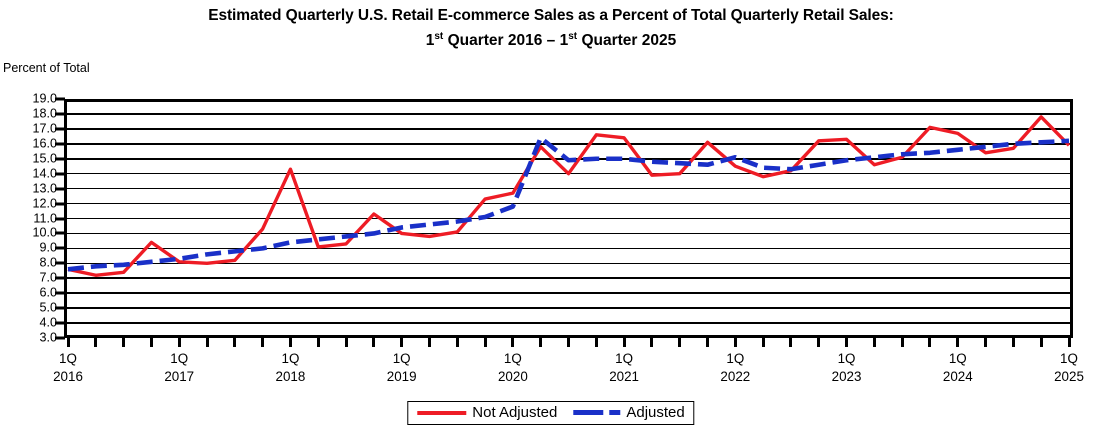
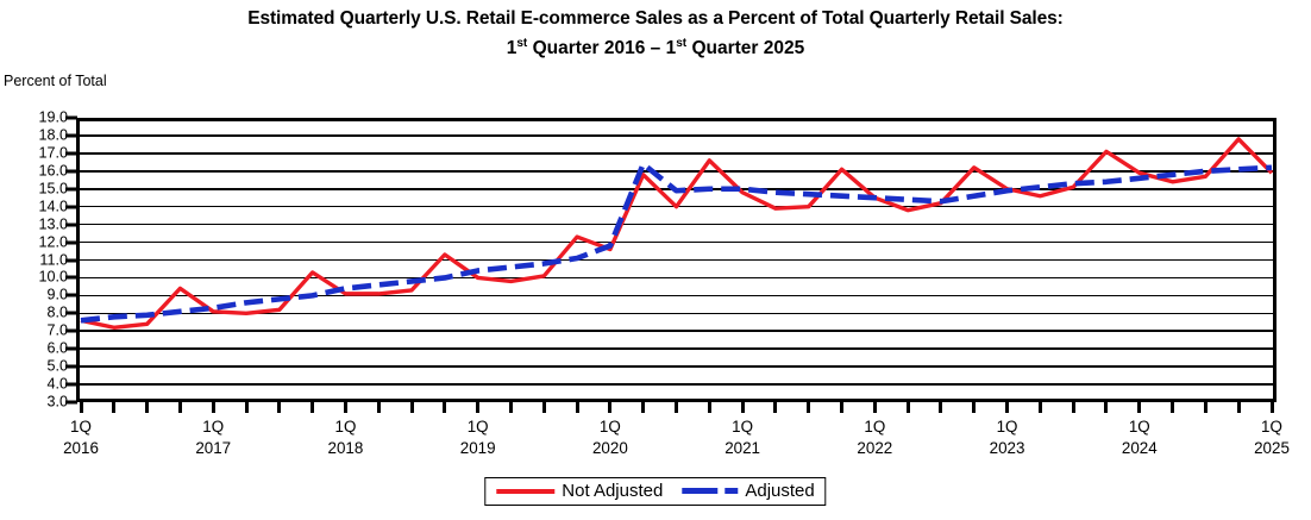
Not Adjusted/1Q2018: 14.3 -> 9.1
Not Adjusted/1Q2020: 12.7 -> 11.6
Not Adjusted/1Q2021: 16.4 -> 14.8
Adjusted/1Q2022: 15.1 -> 14.5
Not Adjusted/1Q2023: 16.3 -> 15.0
Not Adjusted/1Q2024: 16.7 -> 15.9
